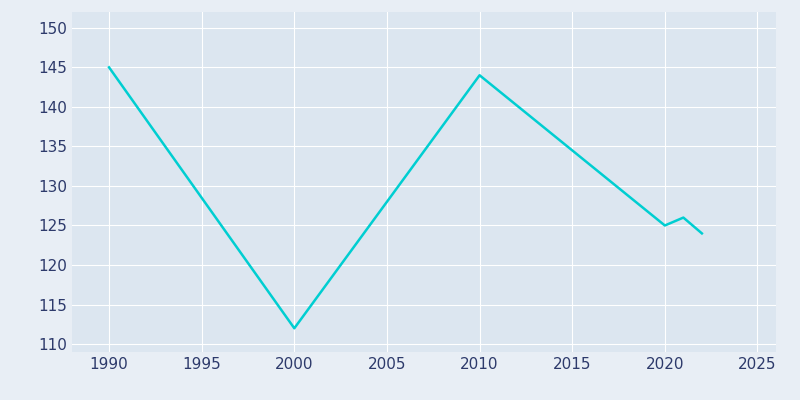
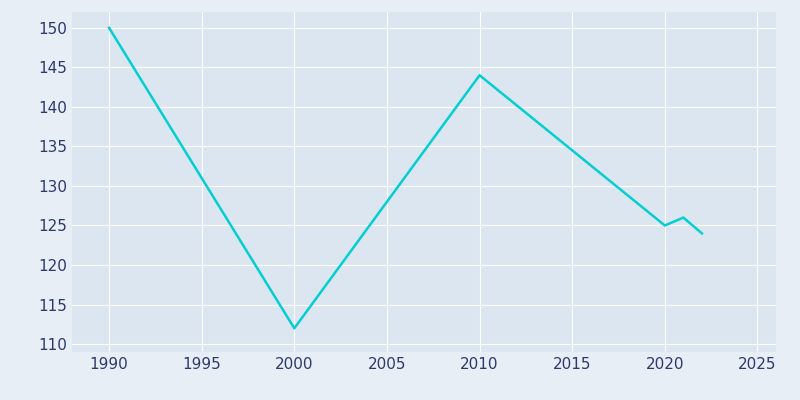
1990: 145 -> 150
